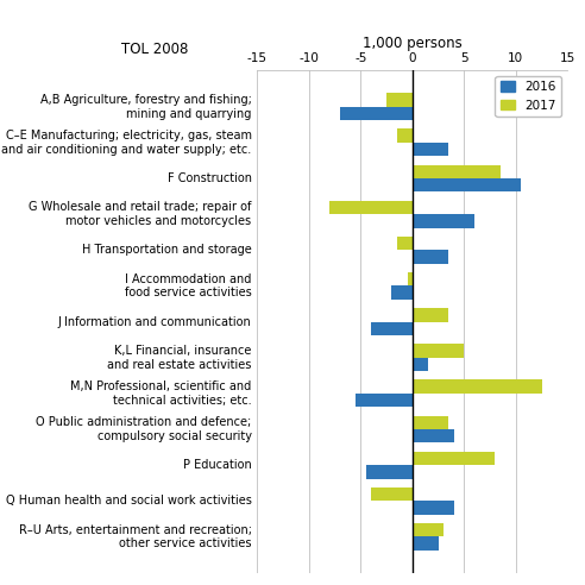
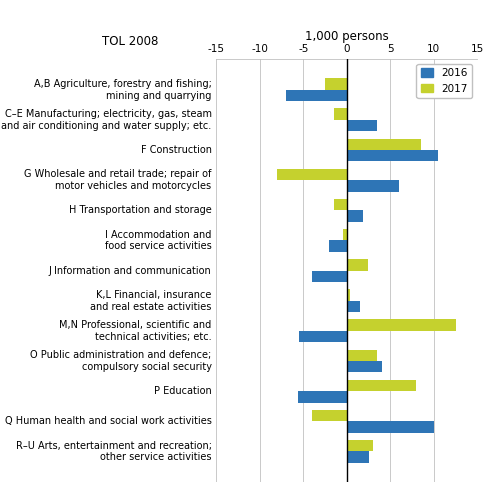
2016/H Transportation and storage: 3.5 -> 1.8
2017/J Information and communication: 3.5 -> 2.4
2017/K,L Financial, insurance and real estate activities: 5.0 -> 0.4
2016/P Education: -4.5 -> -5.6
2016/Q Human health and social work activities: 4.0 -> 10.0
